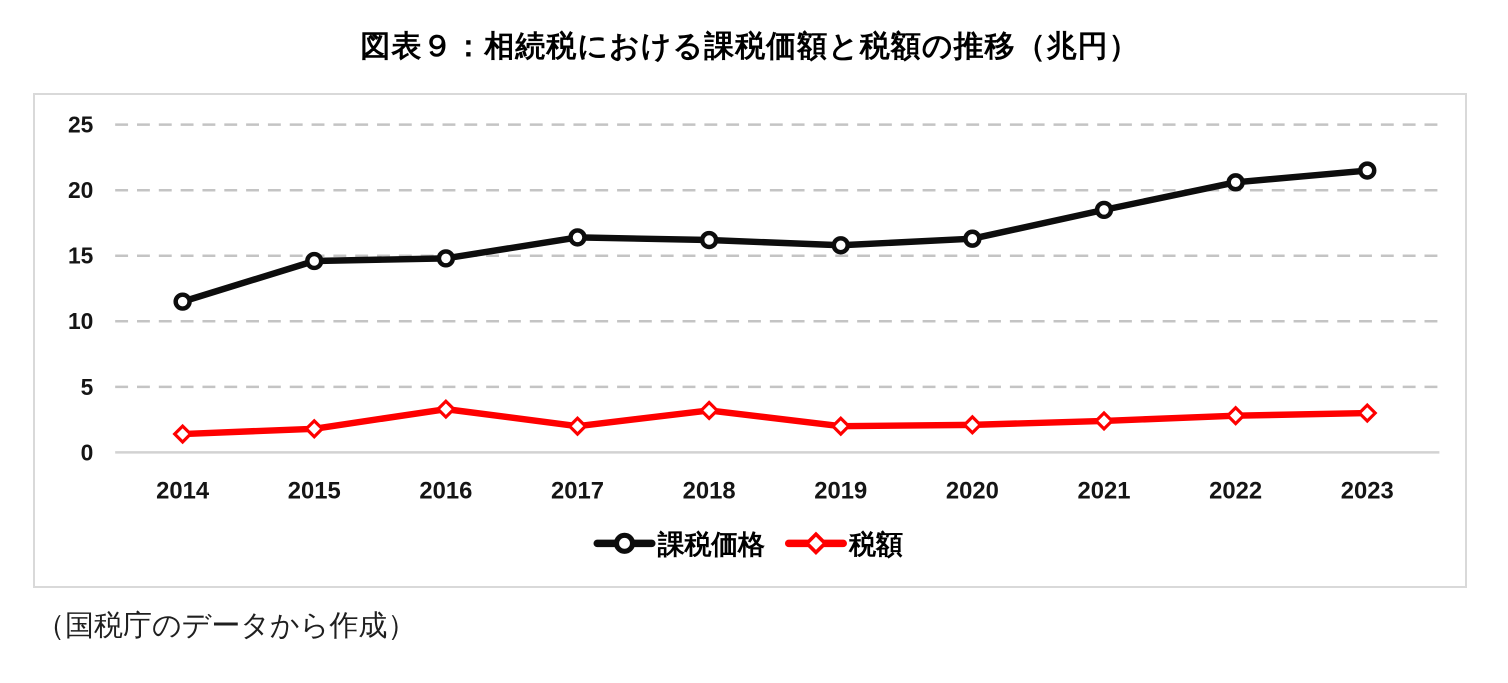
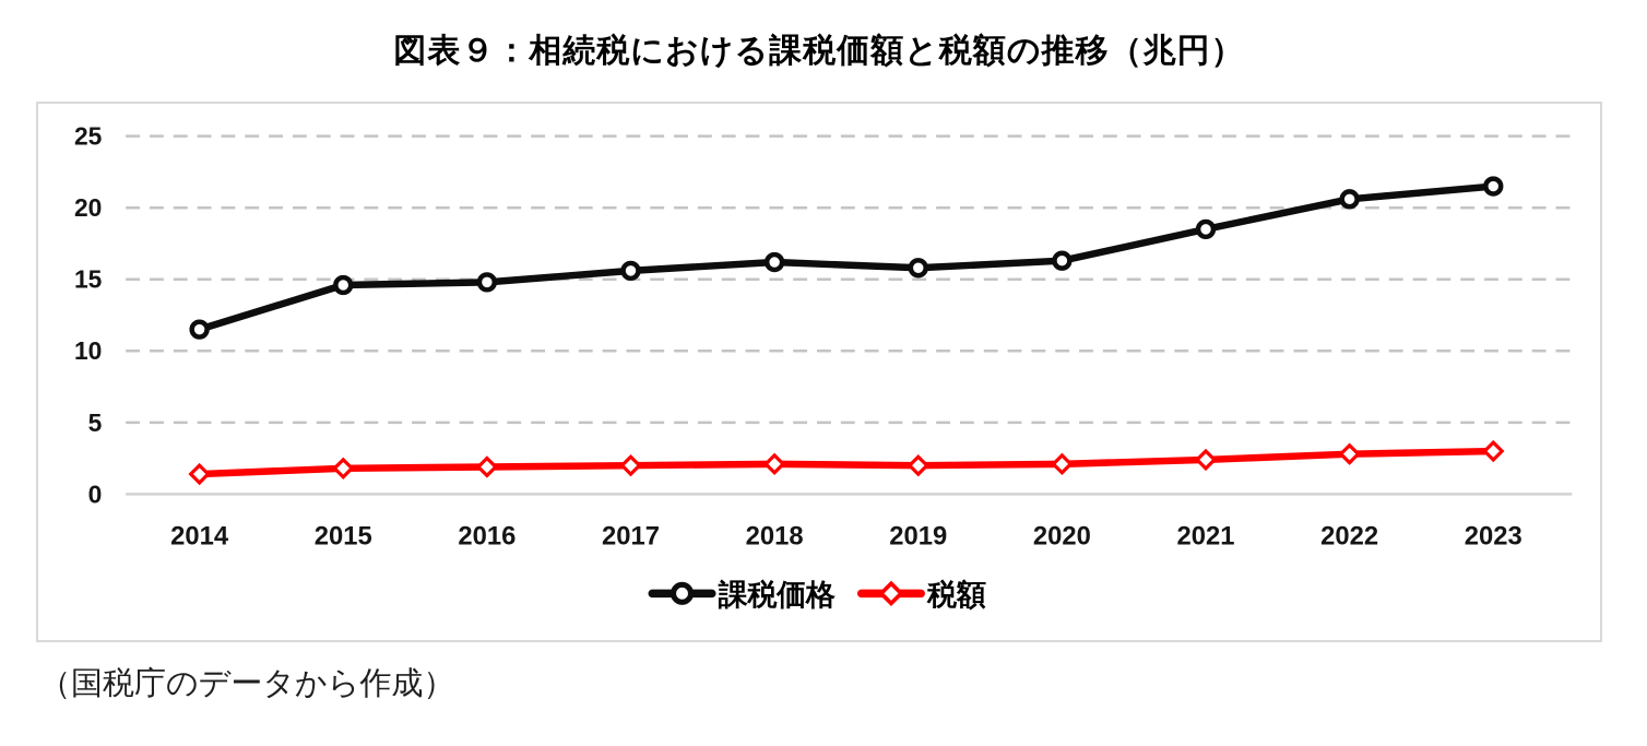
税額/2016: 3.3 -> 1.9
課税価格/2017: 16.4 -> 15.6
税額/2018: 3.2 -> 2.1
